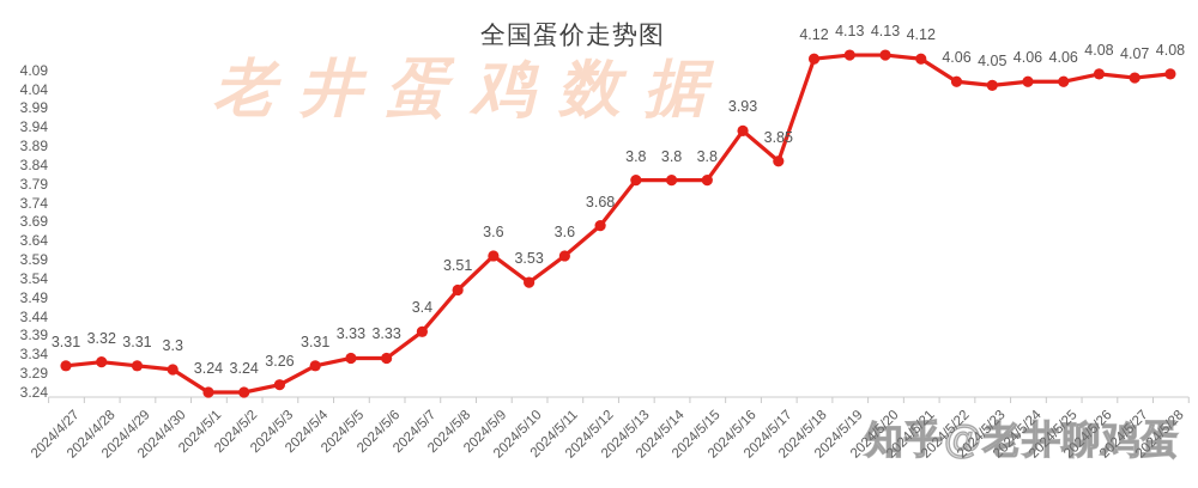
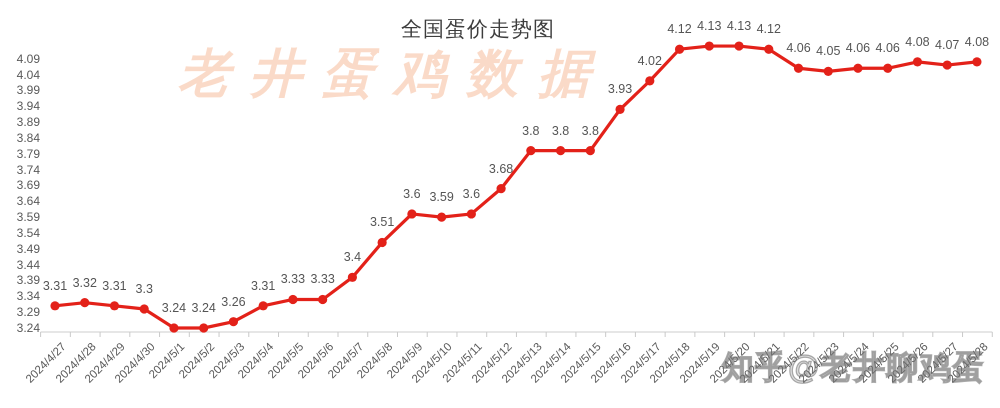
2024/5/10: 3.53 -> 3.59
2024/5/17: 3.85 -> 4.02
